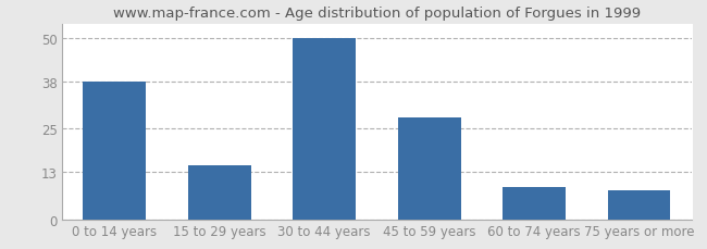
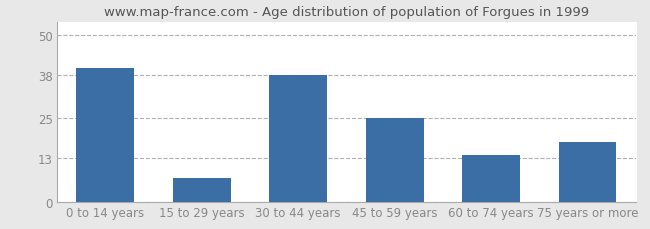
0 to 14 years: 38 -> 40
15 to 29 years: 15 -> 7
30 to 44 years: 50 -> 38
45 to 59 years: 28 -> 25
60 to 74 years: 9 -> 14
75 years or more: 8 -> 18
